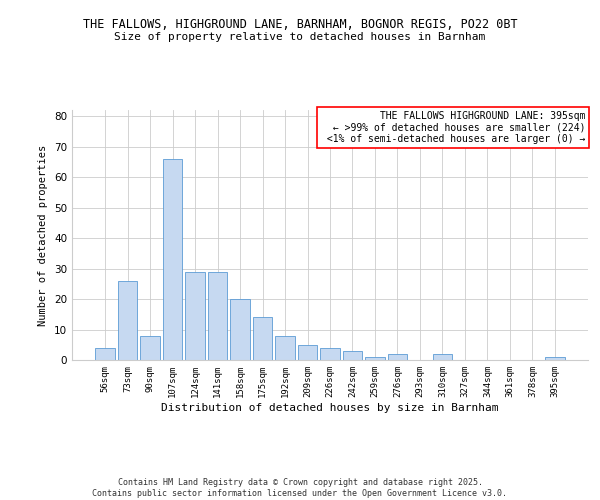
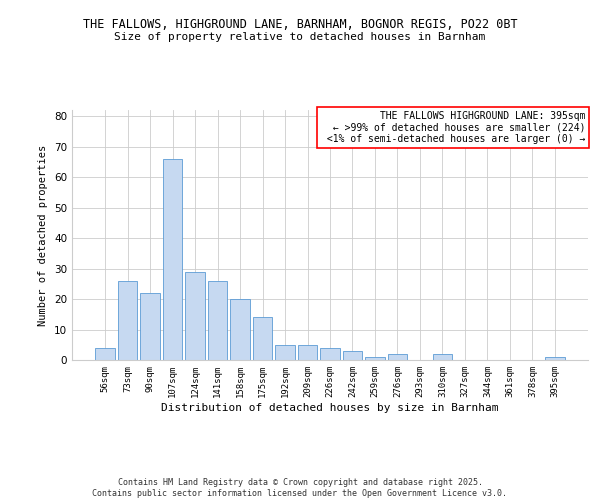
90sqm: 8 -> 22
141sqm: 29 -> 26
192sqm: 8 -> 5
